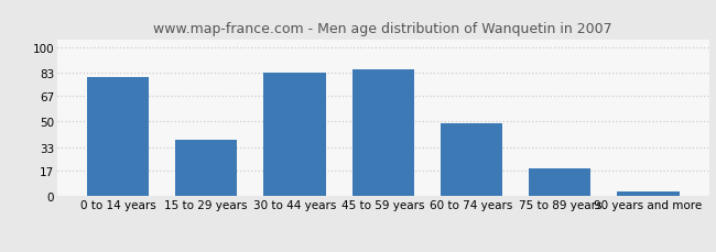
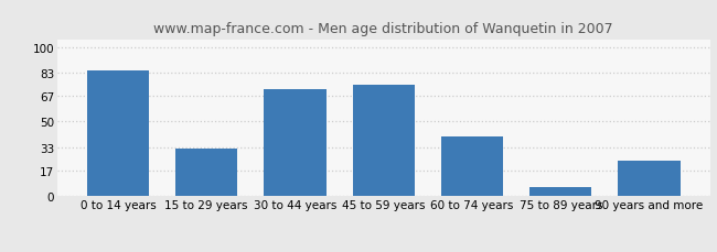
0 to 14 years: 80 -> 84
15 to 29 years: 38 -> 32
30 to 44 years: 83 -> 72
45 to 59 years: 85 -> 75
60 to 74 years: 49 -> 40
75 to 89 years: 19 -> 6
90 years and more: 3 -> 24
